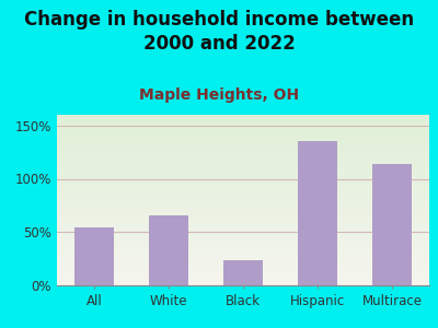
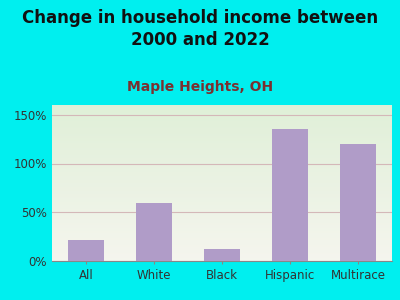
All: 54% -> 22%
White: 66% -> 60%
Black: 24% -> 12%
Multirace: 114% -> 120%
